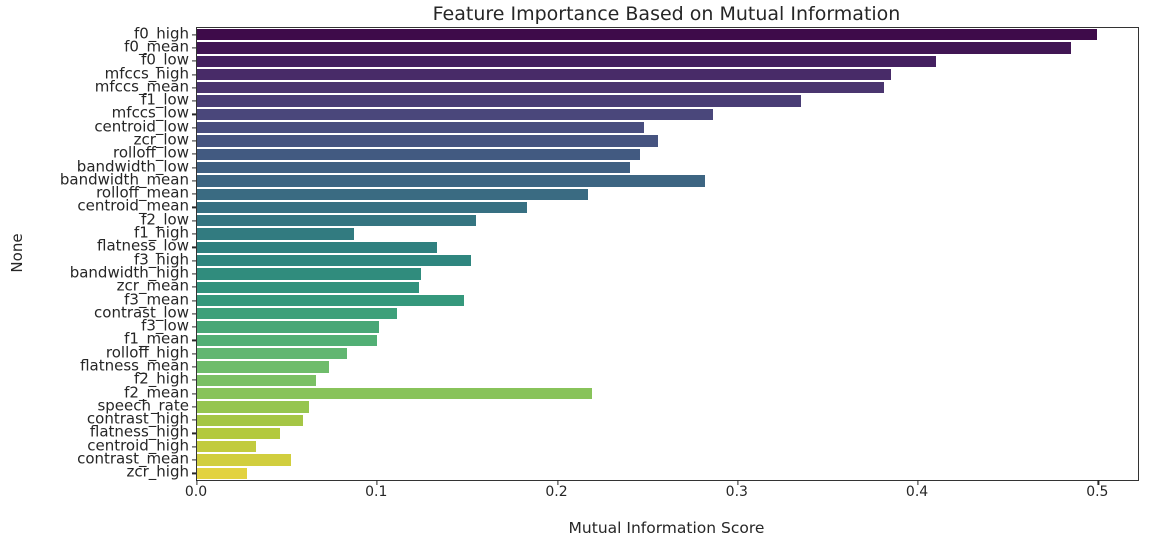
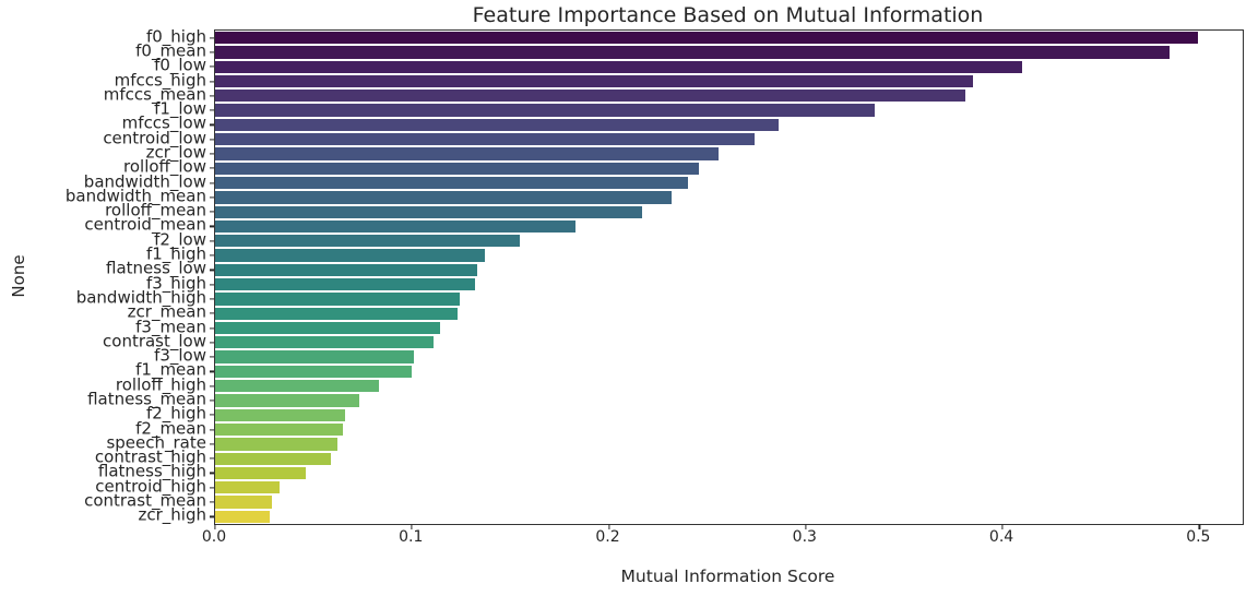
centroid_low: 0.248 -> 0.274
bandwidth_mean: 0.282 -> 0.232
f1_high: 0.087 -> 0.137
f3_high: 0.152 -> 0.132
f3_mean: 0.148 -> 0.114
f2_mean: 0.219 -> 0.065
contrast_mean: 0.052 -> 0.029
